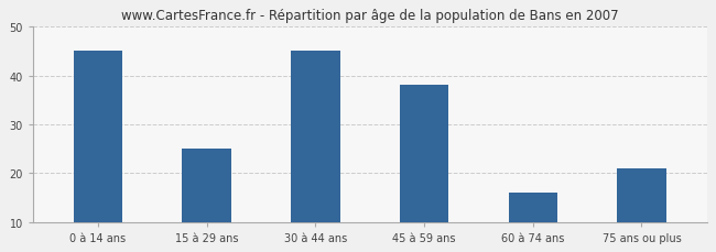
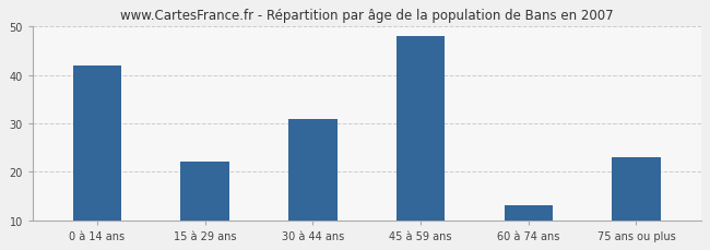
0 à 14 ans: 45 -> 42
15 à 29 ans: 25 -> 22
30 à 44 ans: 45 -> 31
45 à 59 ans: 38 -> 48
60 à 74 ans: 16 -> 13
75 ans ou plus: 21 -> 23
